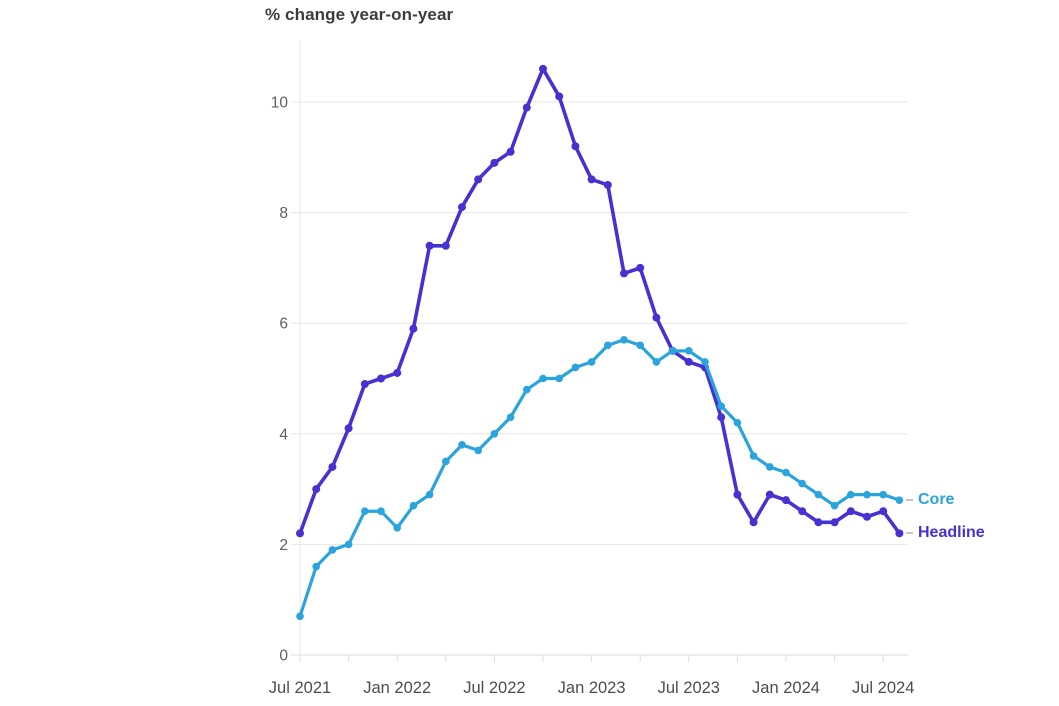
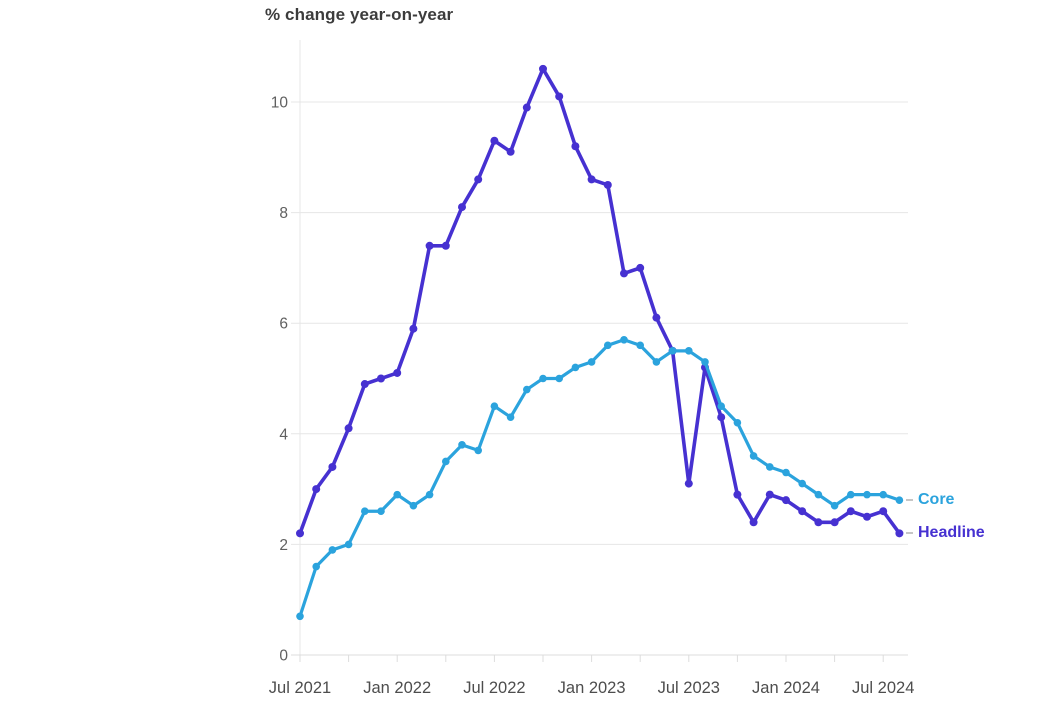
Core/Jan 2022: 2.3 -> 2.9
Core/Jul 2022: 4.0 -> 4.5
Headline/Jul 2022: 8.9 -> 9.3
Headline/Jul 2023: 5.3 -> 3.1
